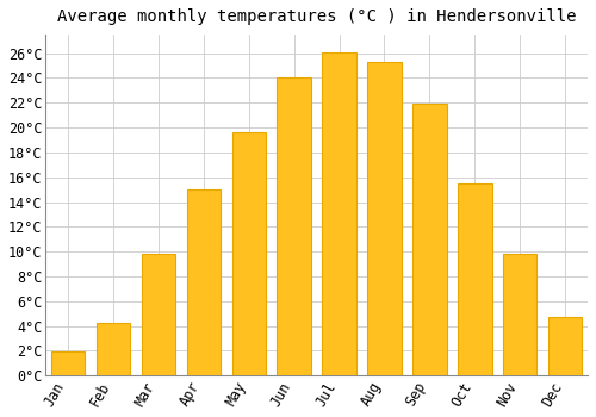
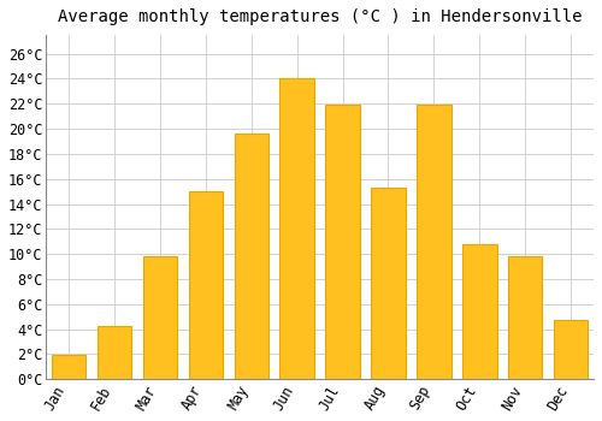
Jul: 26.1°C -> 21.9°C
Aug: 25.3°C -> 15.3°C
Oct: 15.5°C -> 10.8°C
